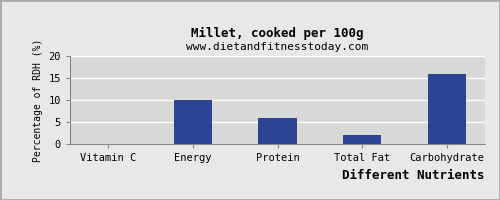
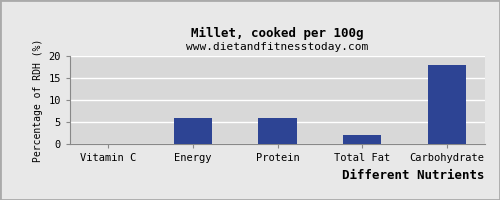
Energy: 10 -> 6
Carbohydrate: 16 -> 18
